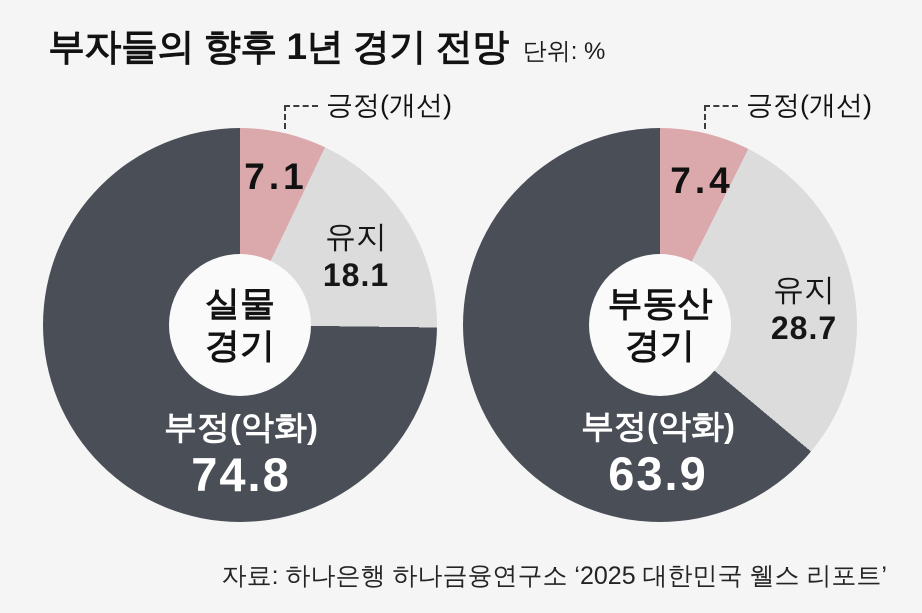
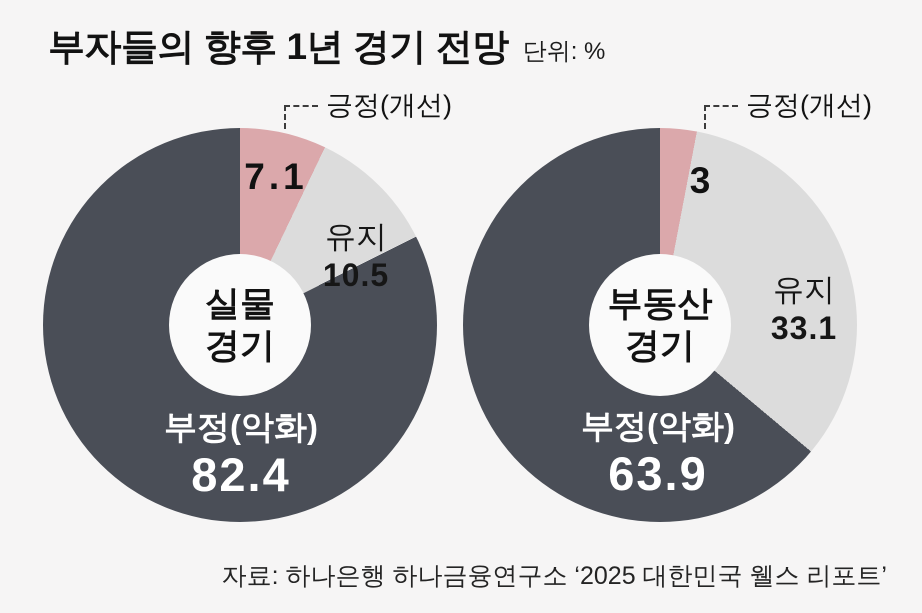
실물 경기/유지: 18.1 -> 10.5
실물 경기/부정(악화): 74.8 -> 82.4
부동산 경기/긍정(개선): 7.4 -> 3
부동산 경기/유지: 28.7 -> 33.1
